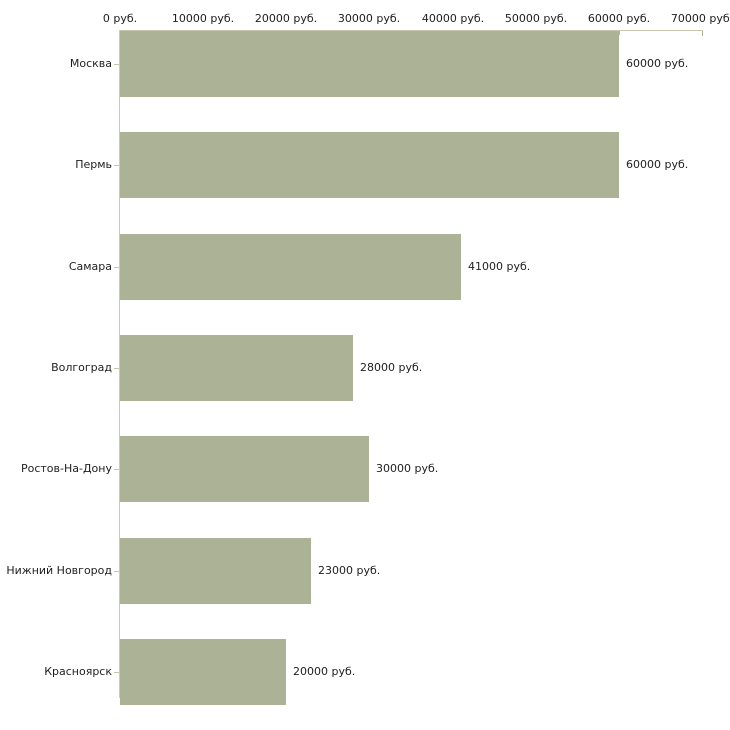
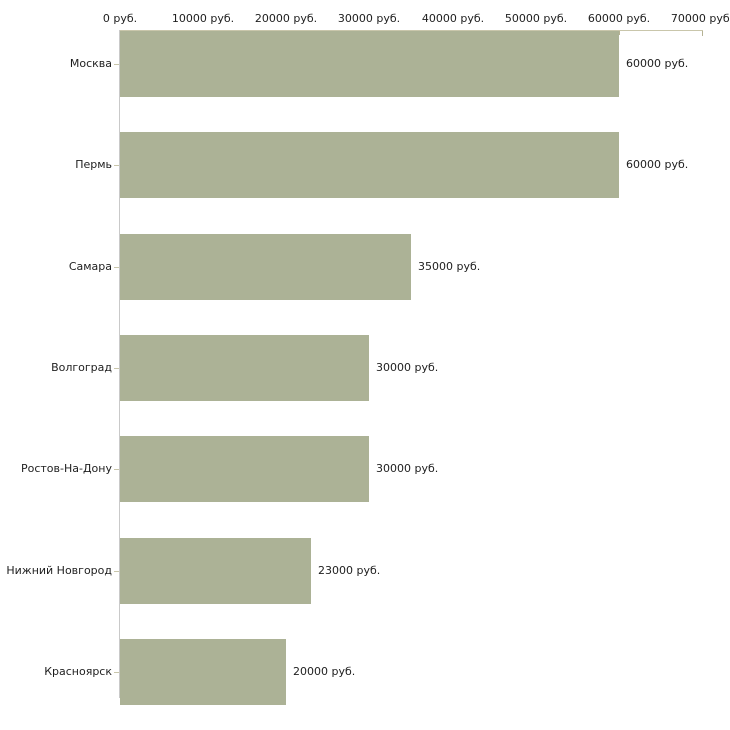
Самара: 41000 -> 35000
Волгоград: 28000 -> 30000
